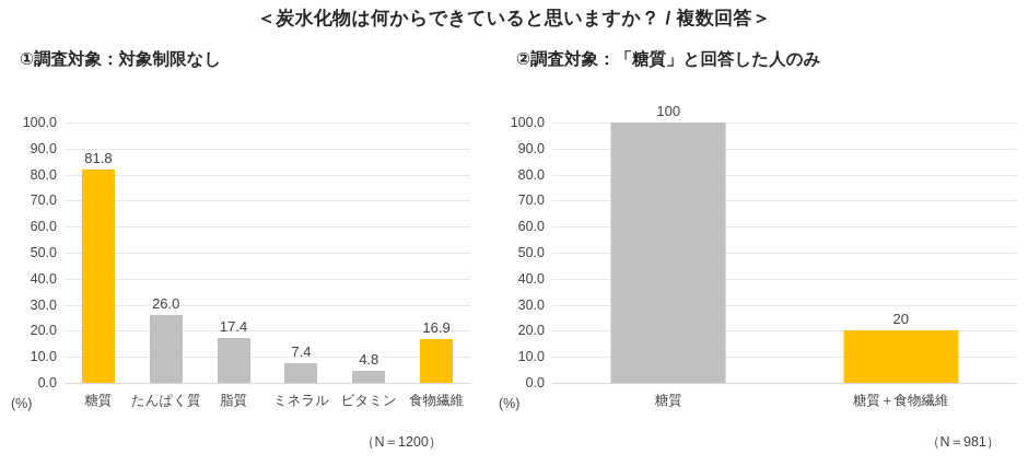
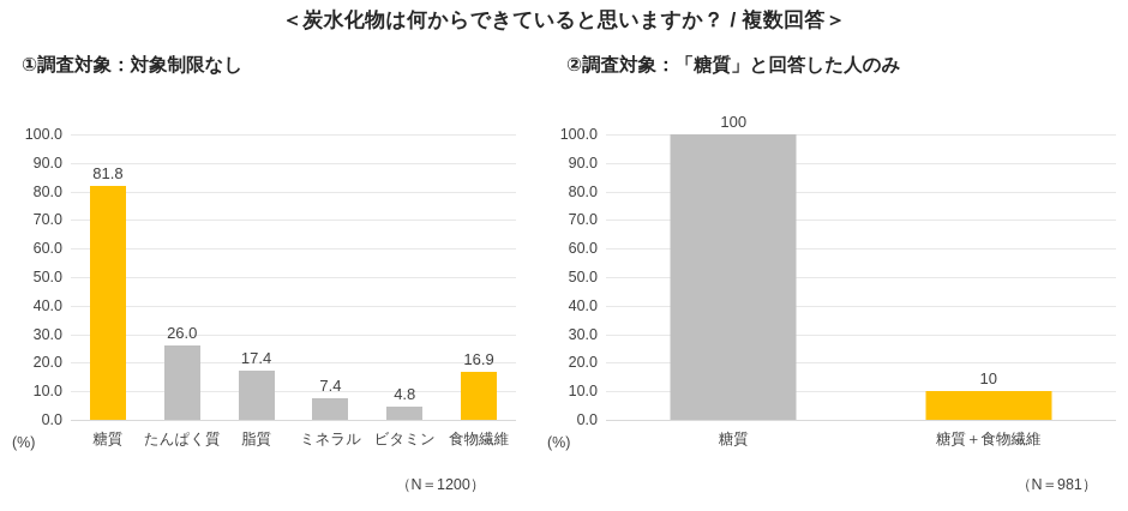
②調査対象：「糖質」と回答した人のみ/糖質＋食物繊維: 20 -> 10
